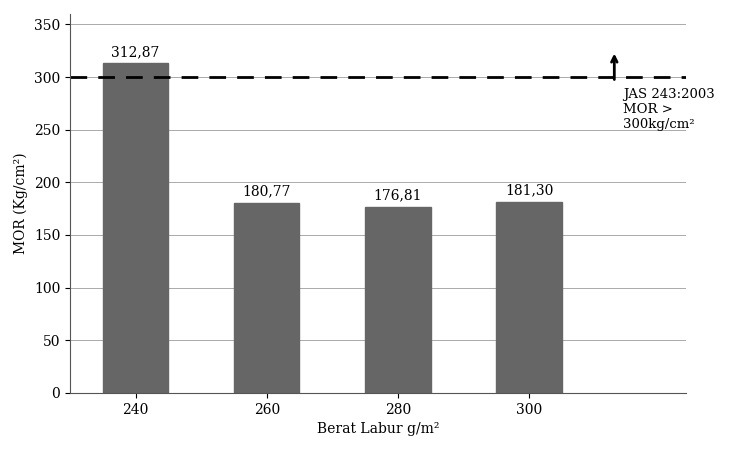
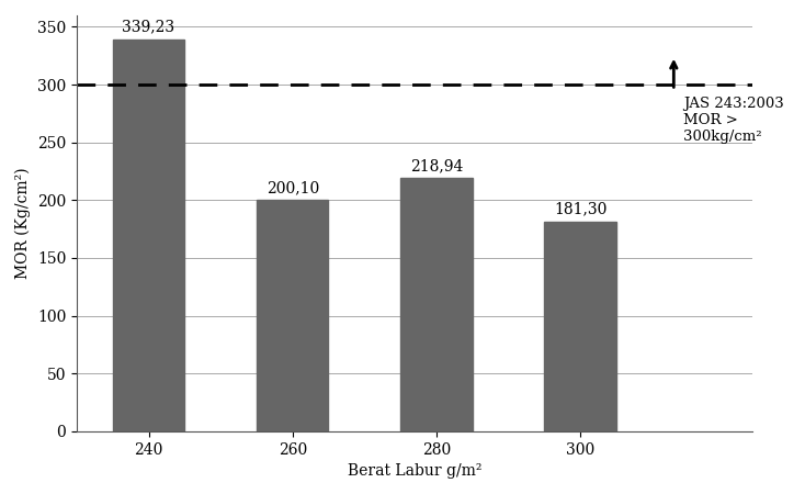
240: 312,87 -> 339,23
260: 180,77 -> 200,10
280: 176,81 -> 218,94
